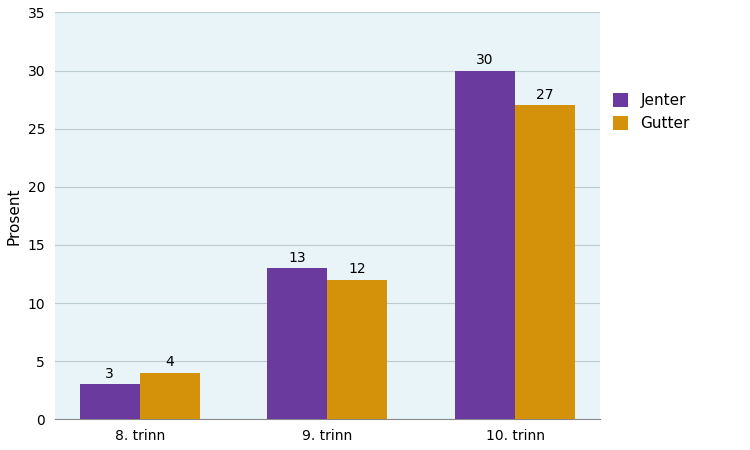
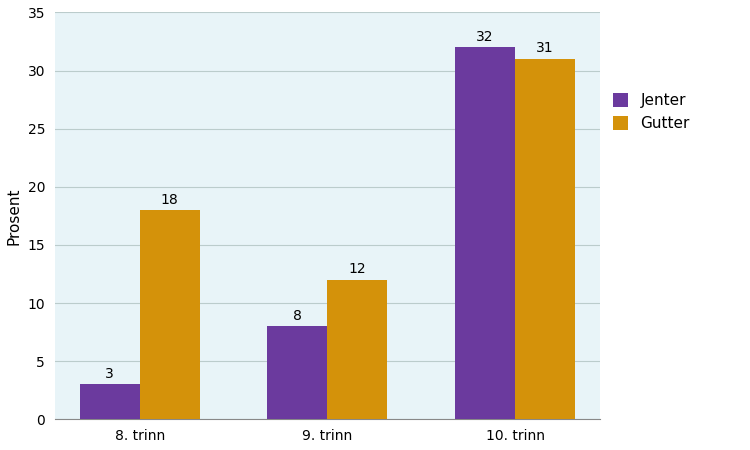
Gutter/8. trinn: 4 -> 18
Jenter/9. trinn: 13 -> 8
Jenter/10. trinn: 30 -> 32
Gutter/10. trinn: 27 -> 31
